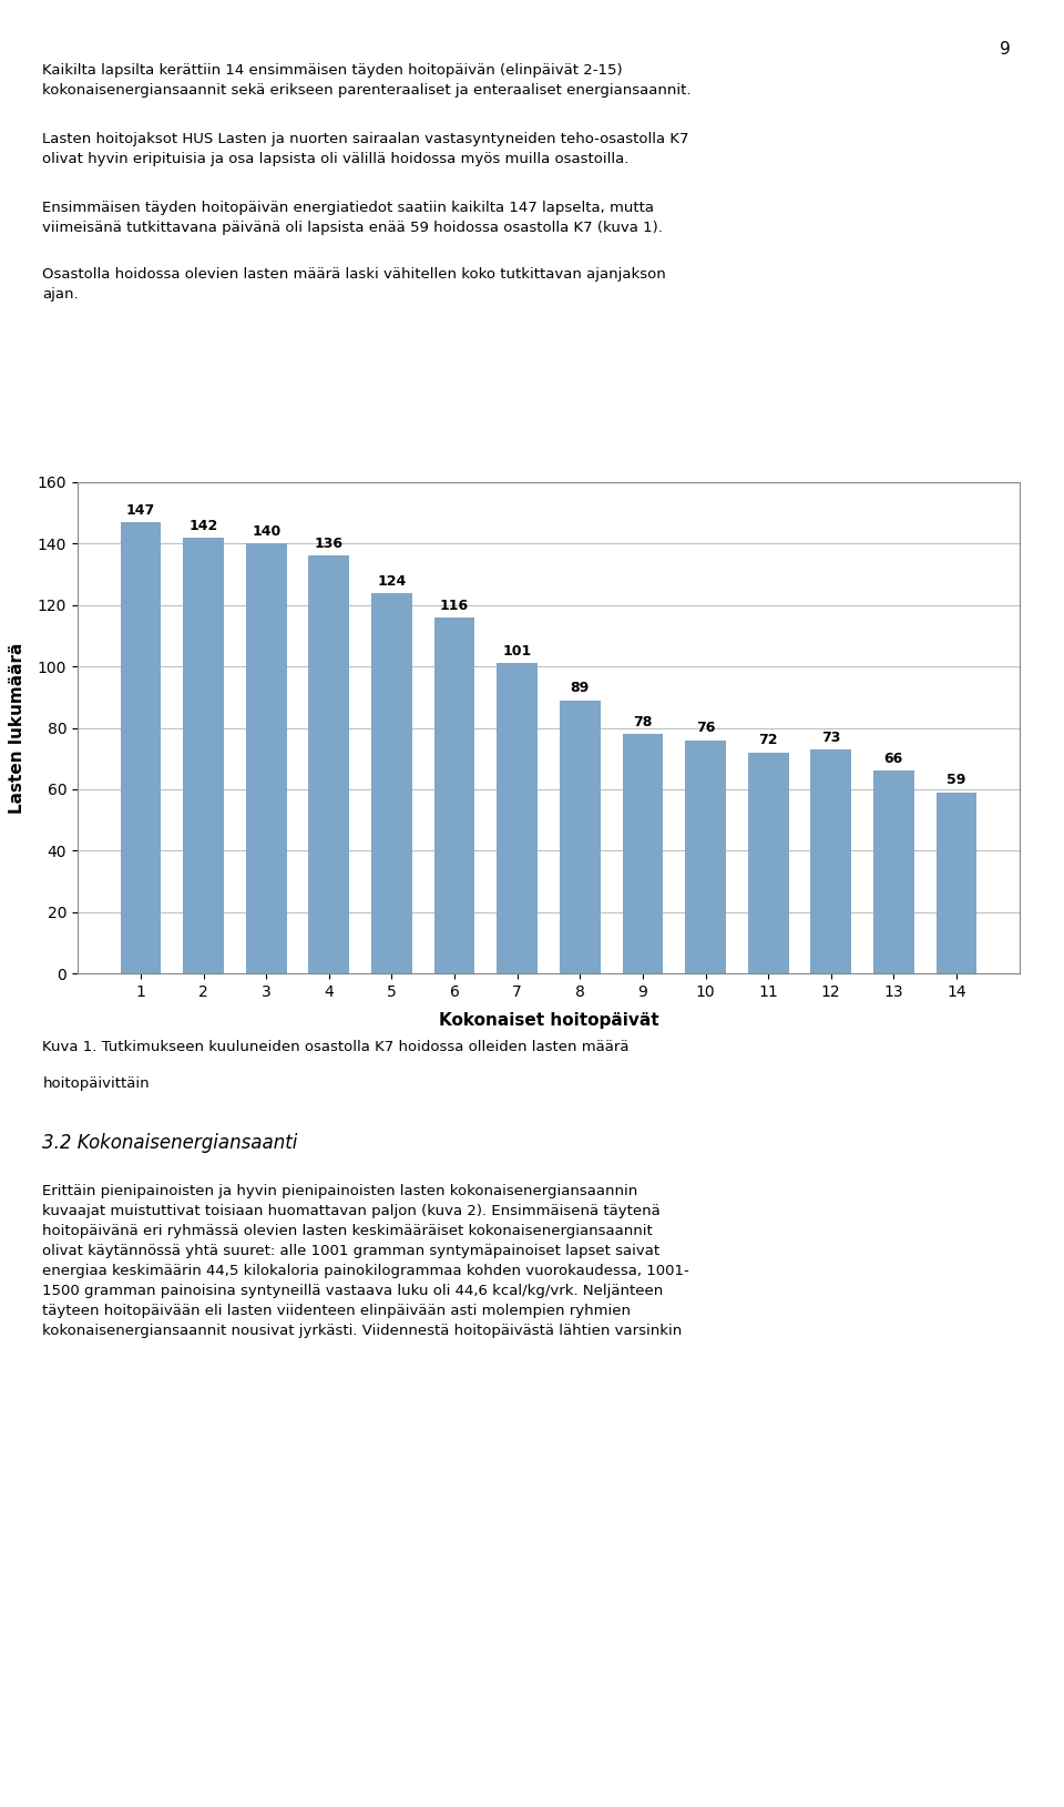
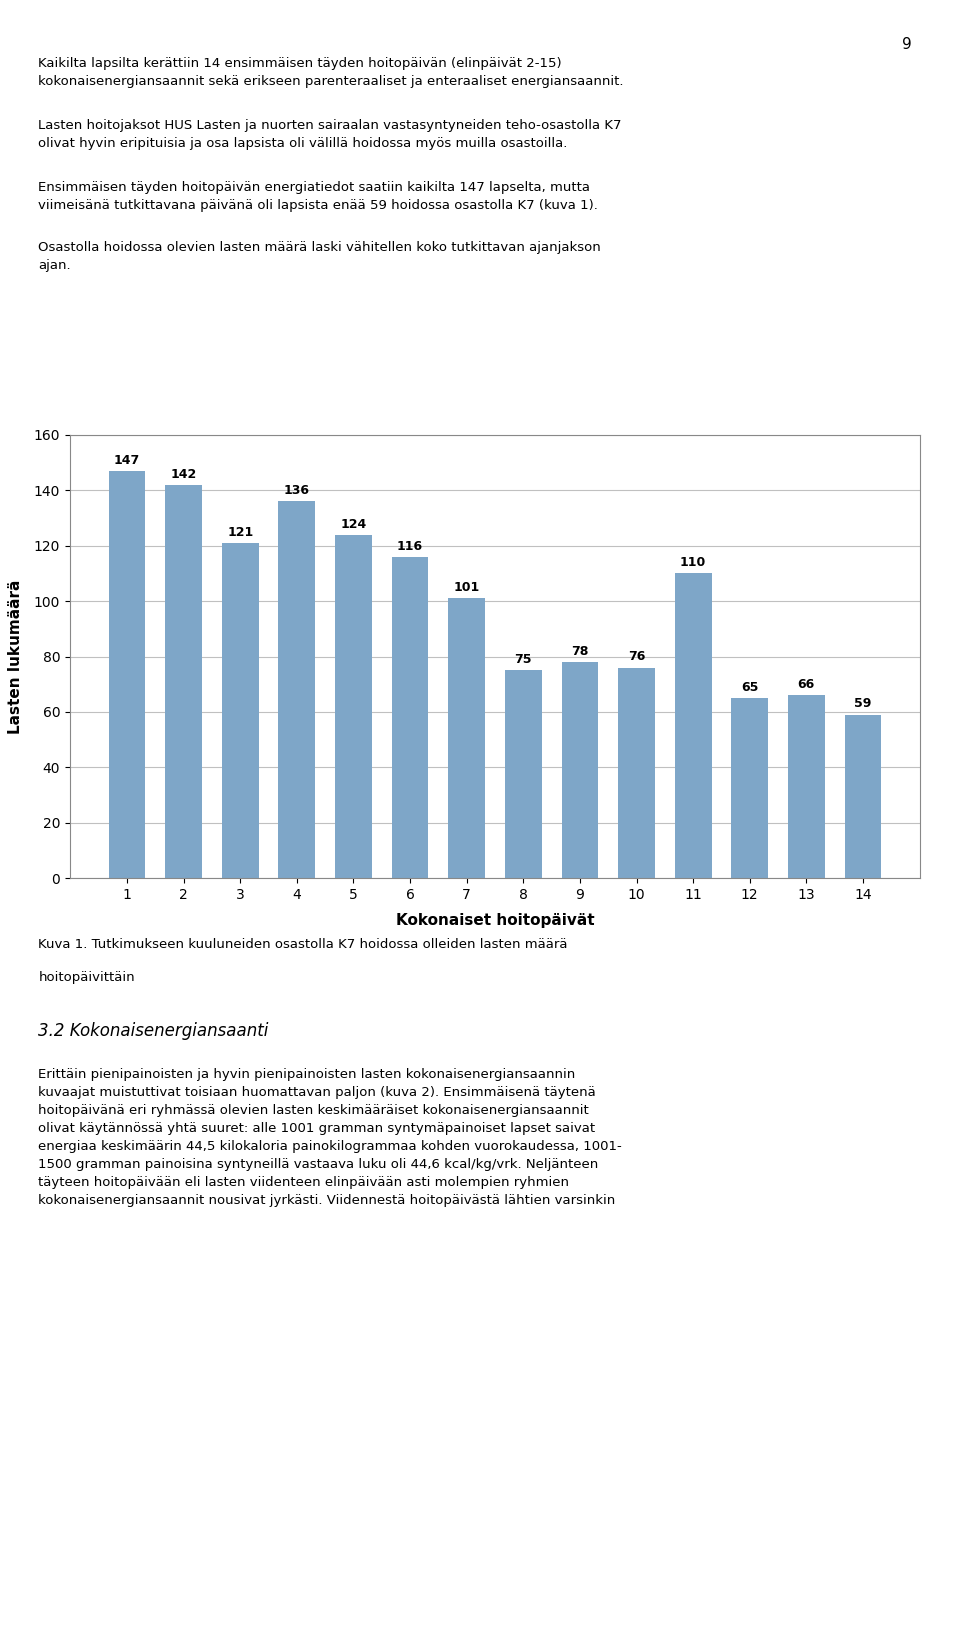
3: 140 -> 121
8: 89 -> 75
11: 72 -> 110
12: 73 -> 65
